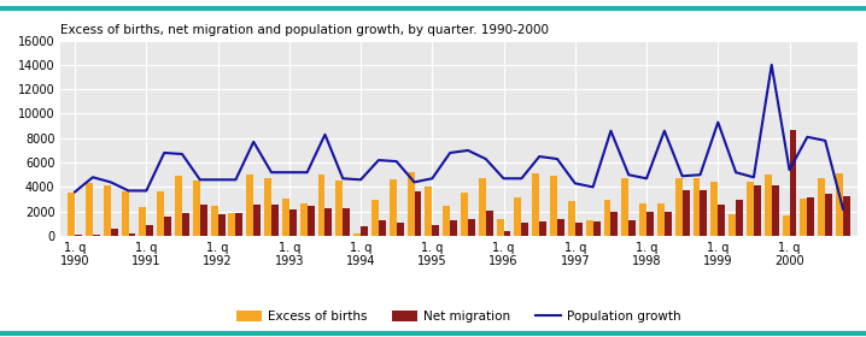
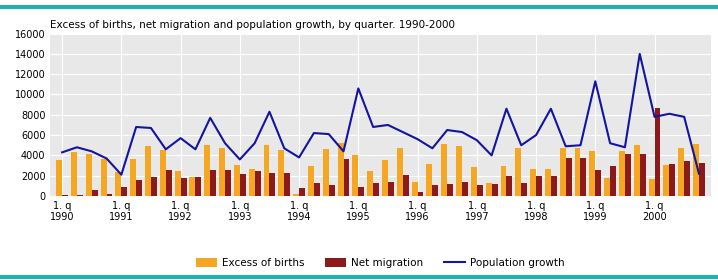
Population growth/1. q 1990: 3600 -> 4300
Population growth/1. q 1991: 3700 -> 2100
Population growth/1. q 1992: 4600 -> 5700
Population growth/1. q 1993: 5200 -> 3600
Population growth/1. q 1994: 4600 -> 3800
Population growth/1. q 1995: 4700 -> 10600
Population growth/1. q 1996: 4700 -> 5600
Population growth/1. q 1997: 4300 -> 5500
Population growth/1. q 1998: 4700 -> 6000
Population growth/1. q 1999: 9300 -> 11300
Population growth/1. q 2000: 5400 -> 7800
